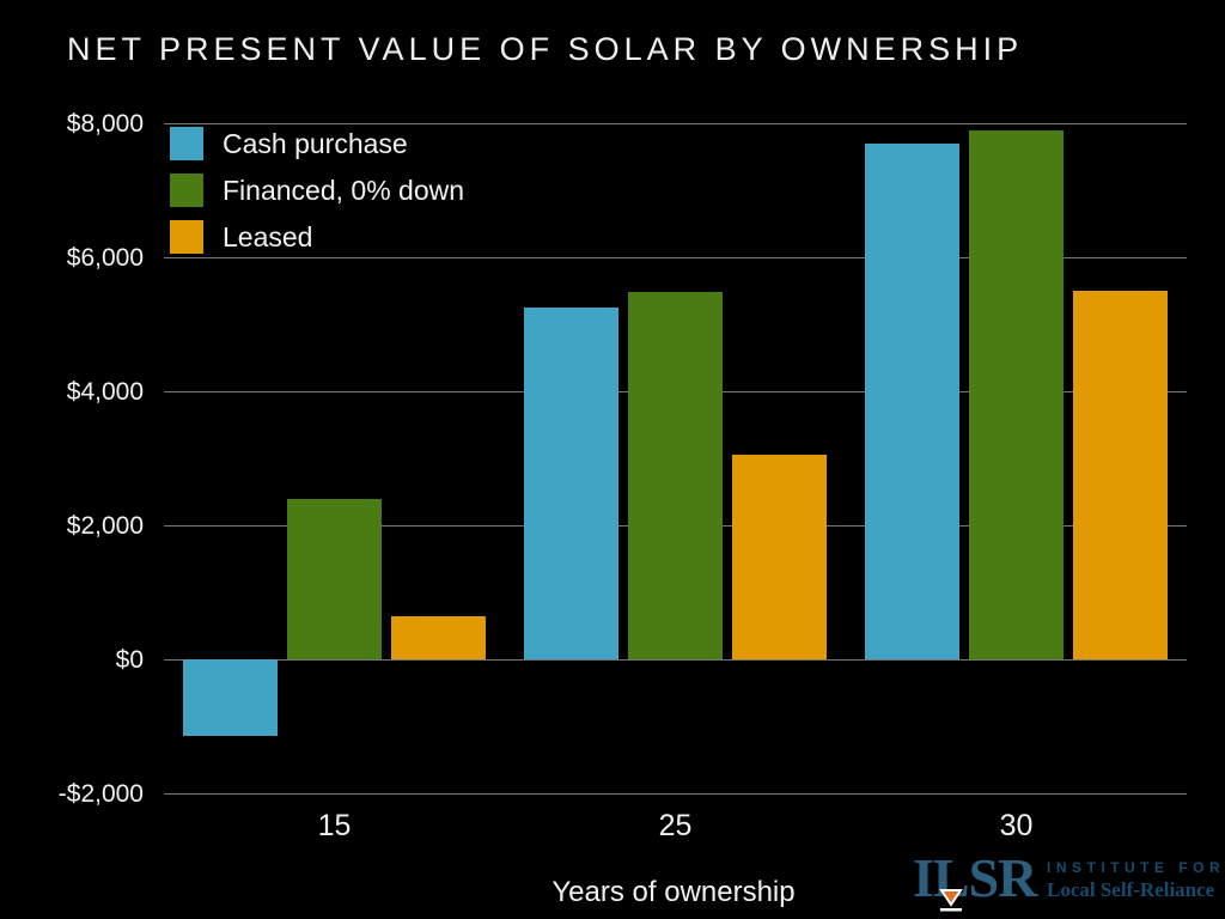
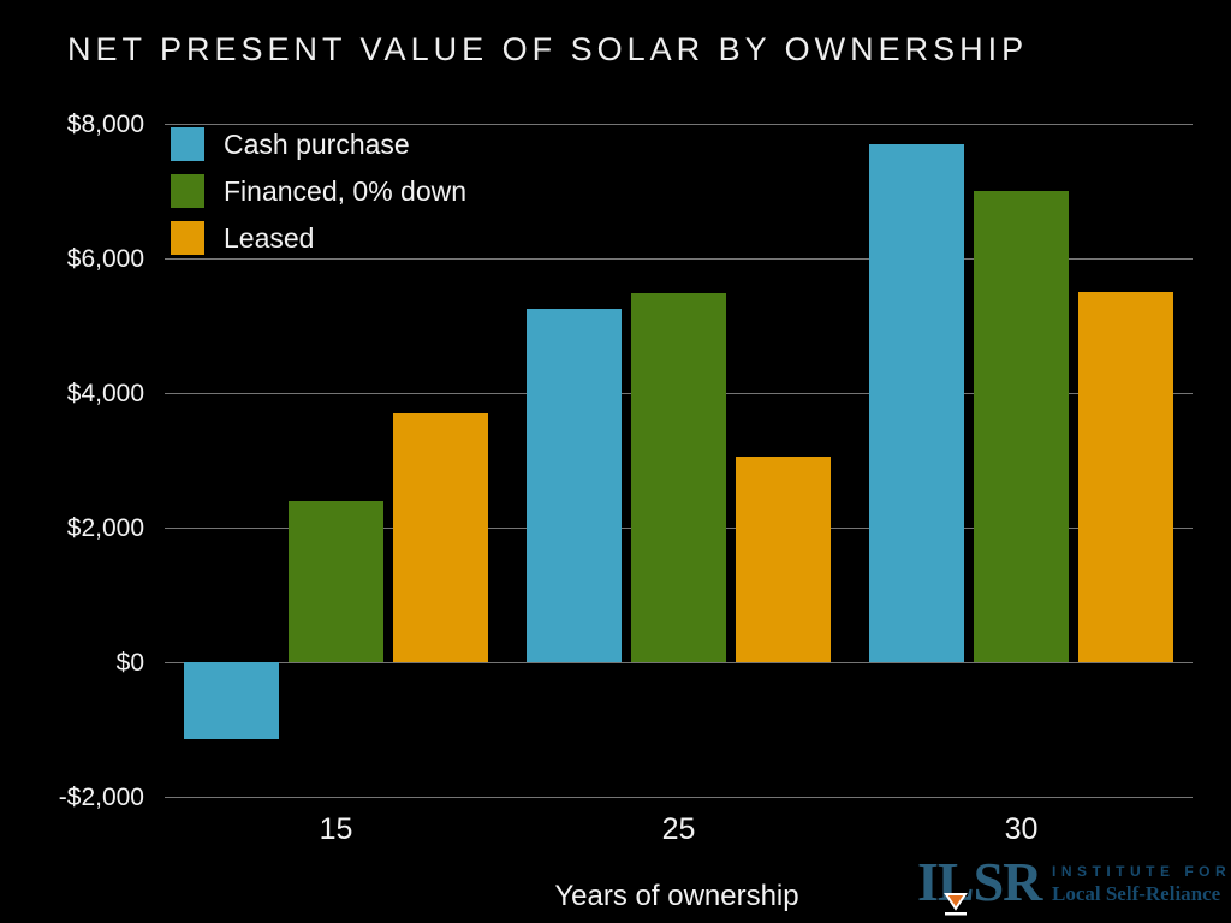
Leased/15: $600 -> $3700
Financed, 0% down/30: $7900 -> $7000
